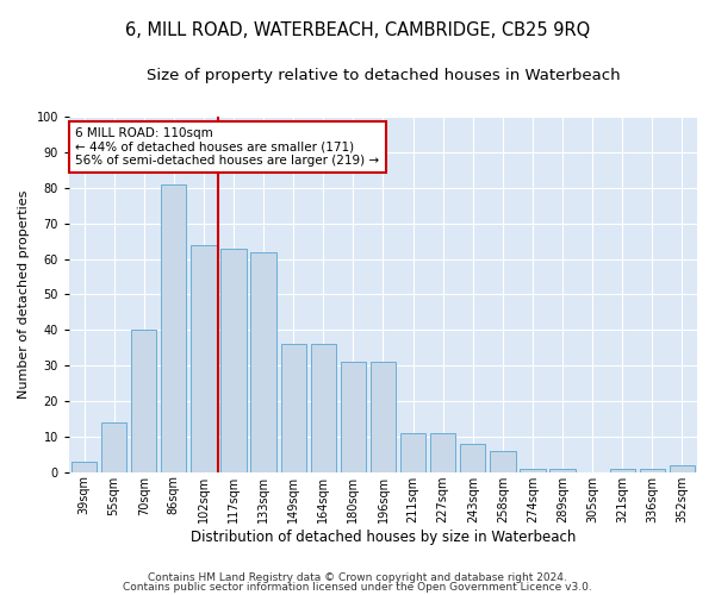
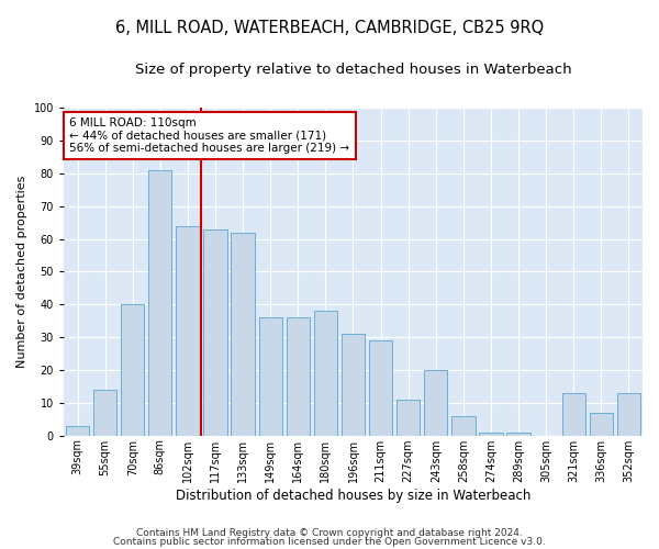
180sqm: 31 -> 38
211sqm: 11 -> 29
243sqm: 8 -> 20
321sqm: 1 -> 13
336sqm: 1 -> 7
352sqm: 2 -> 13
